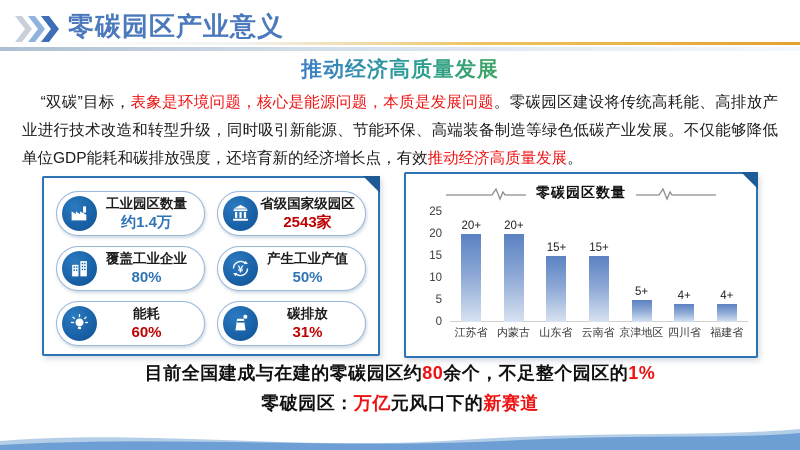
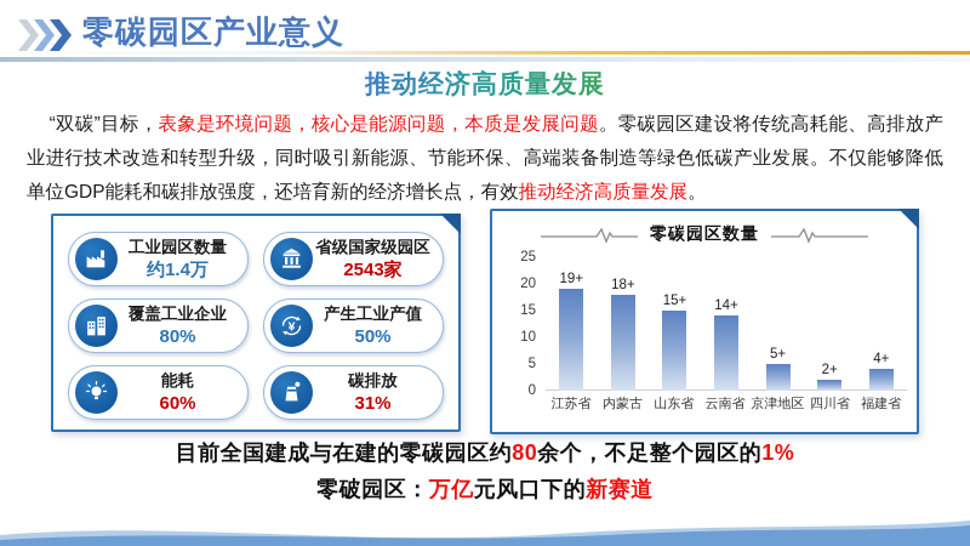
江苏省: 20 -> 19
内蒙古: 20 -> 18
云南省: 15 -> 14
四川省: 4 -> 2
